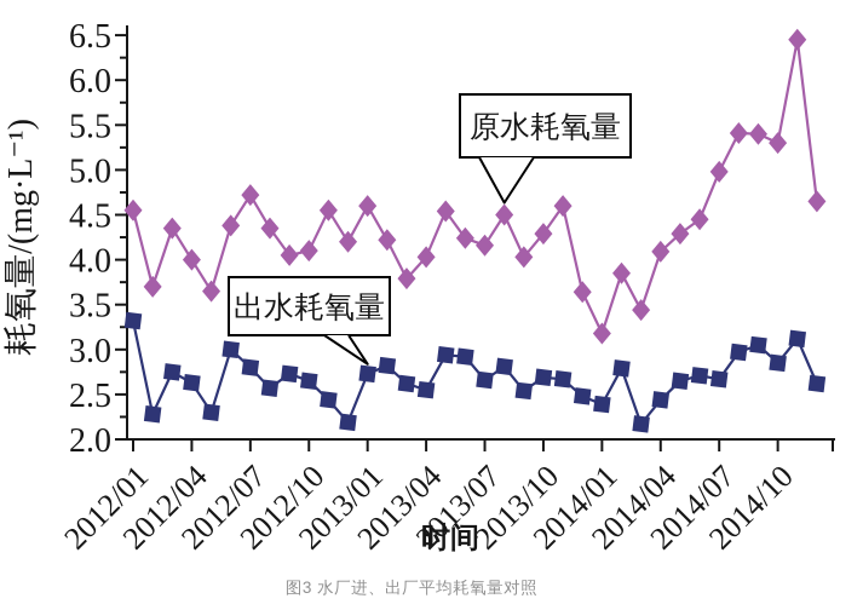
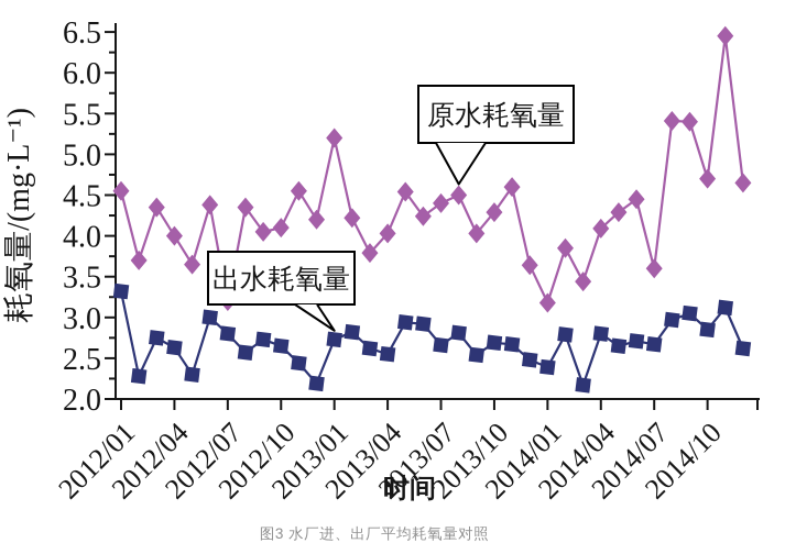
原水耗氧量/2012/07: 4.7 -> 3.2
原水耗氧量/2013/01: 4.6 -> 5.2
原水耗氧量/2013/07: 4.2 -> 4.4
出水耗氧量/2014/04: 2.4 -> 2.8
原水耗氧量/2014/07: 5.0 -> 3.6
原水耗氧量/2014/10: 5.3 -> 4.7
